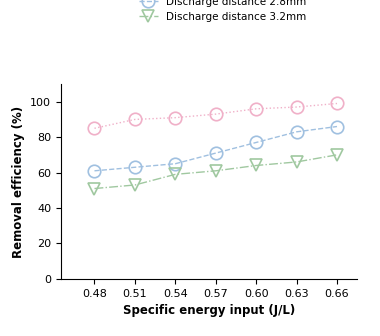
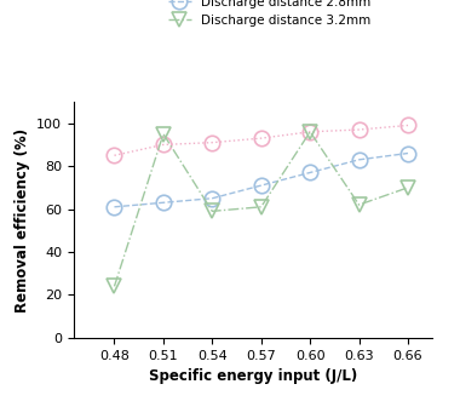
Discharge distance 3.2mm/0.48: 51 -> 24
Discharge distance 3.2mm/0.51: 53 -> 95
Discharge distance 3.2mm/0.60: 64 -> 96
Discharge distance 3.2mm/0.63: 66 -> 62
